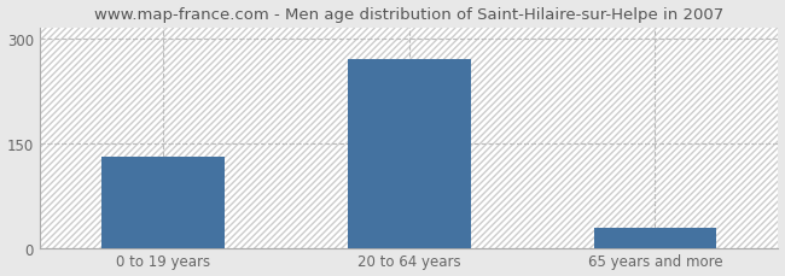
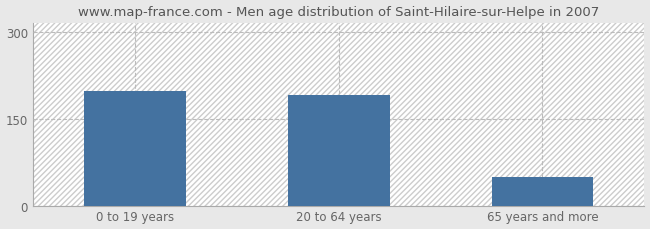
0 to 19 years: 130 -> 198
20 to 64 years: 270 -> 190
65 years and more: 28 -> 50
